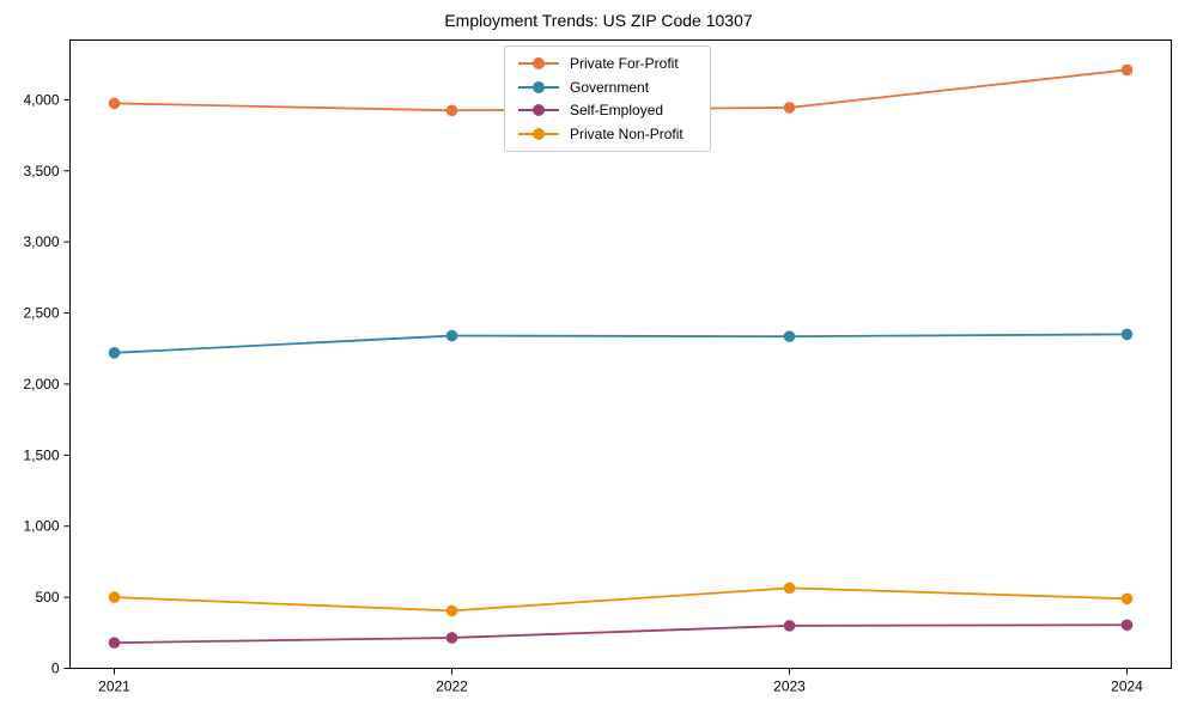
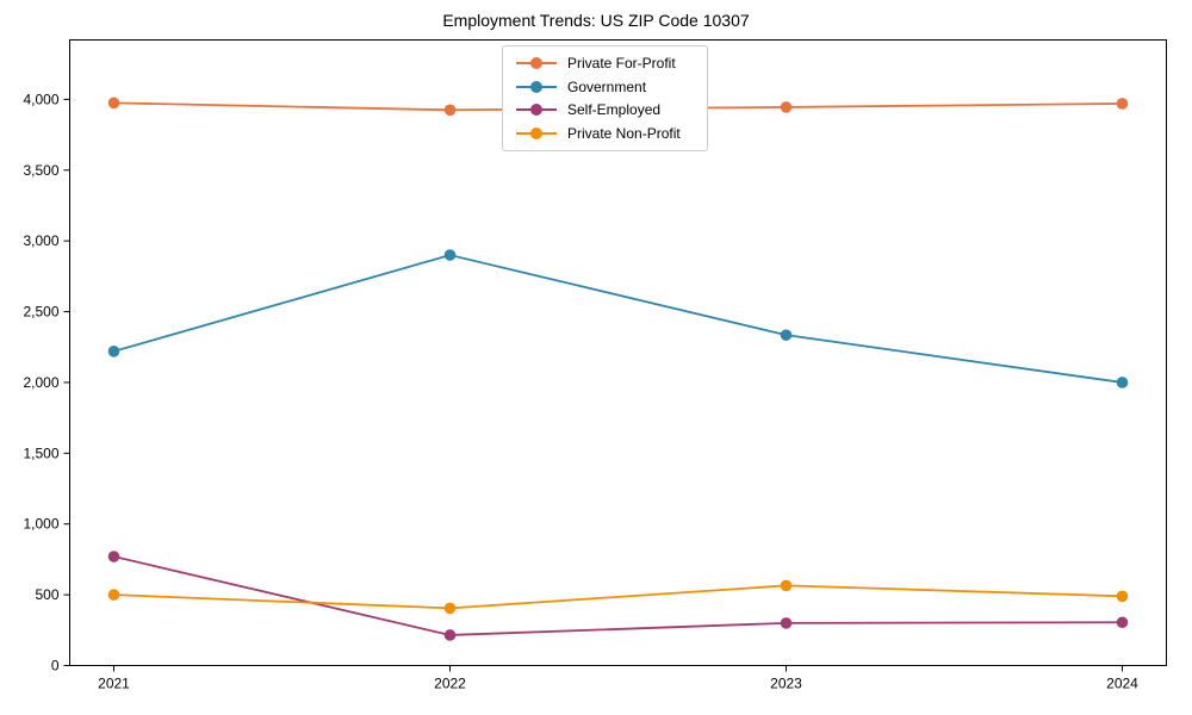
Self-Employed/2021: 180 -> 770
Government/2022: 2340 -> 2900
Private For-Profit/2024: 4210 -> 3970
Government/2024: 2350 -> 2000
